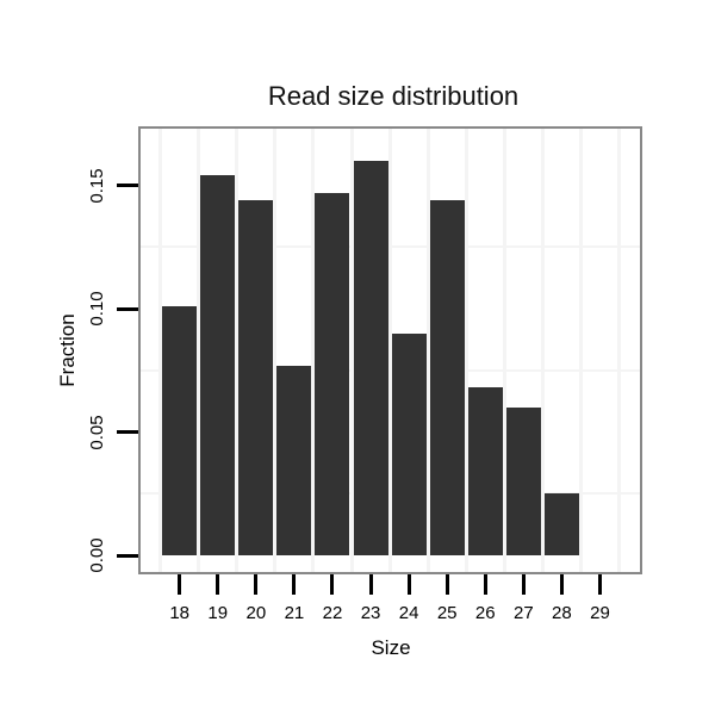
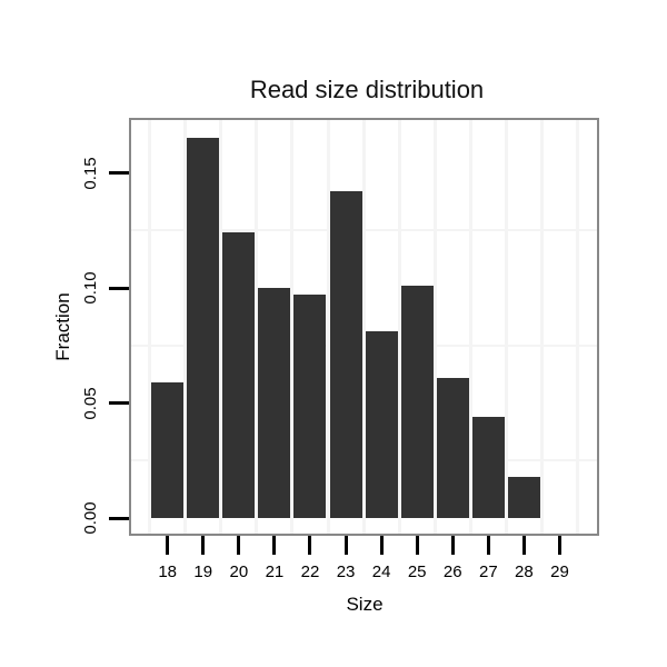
18: 0.101 -> 0.059
19: 0.154 -> 0.165
20: 0.144 -> 0.124
21: 0.077 -> 0.100
22: 0.147 -> 0.097
23: 0.160 -> 0.142
24: 0.090 -> 0.081
25: 0.144 -> 0.101
26: 0.068 -> 0.061
27: 0.060 -> 0.044
28: 0.025 -> 0.018
